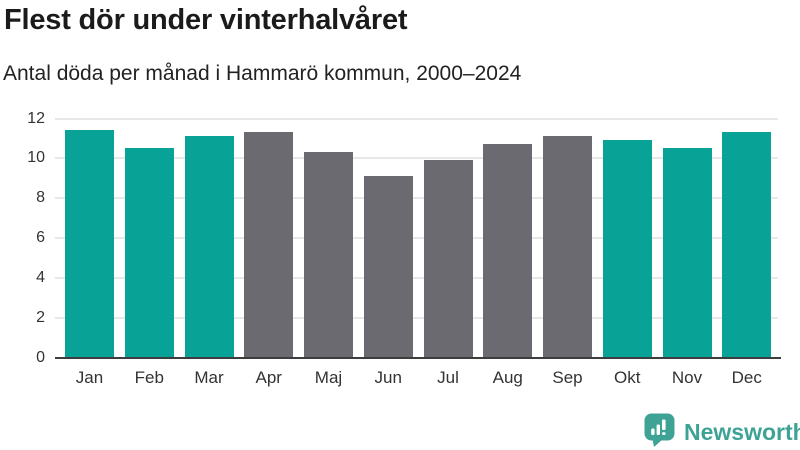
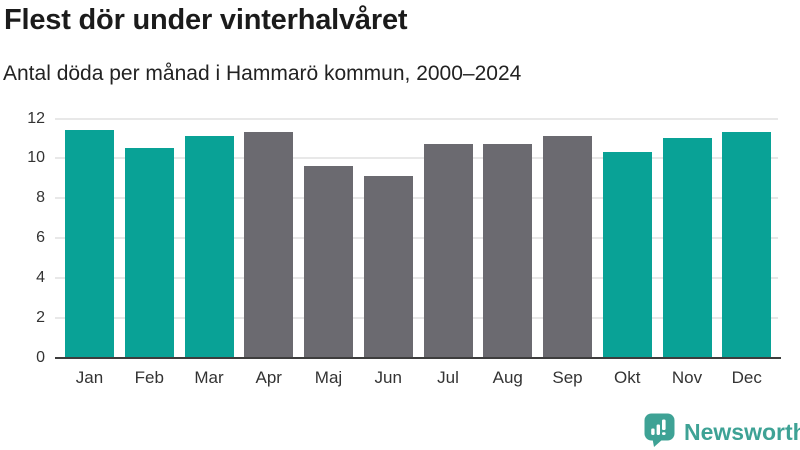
Maj: 10.3 -> 9.6
Jul: 9.9 -> 10.7
Okt: 10.9 -> 10.3
Nov: 10.5 -> 11.0
